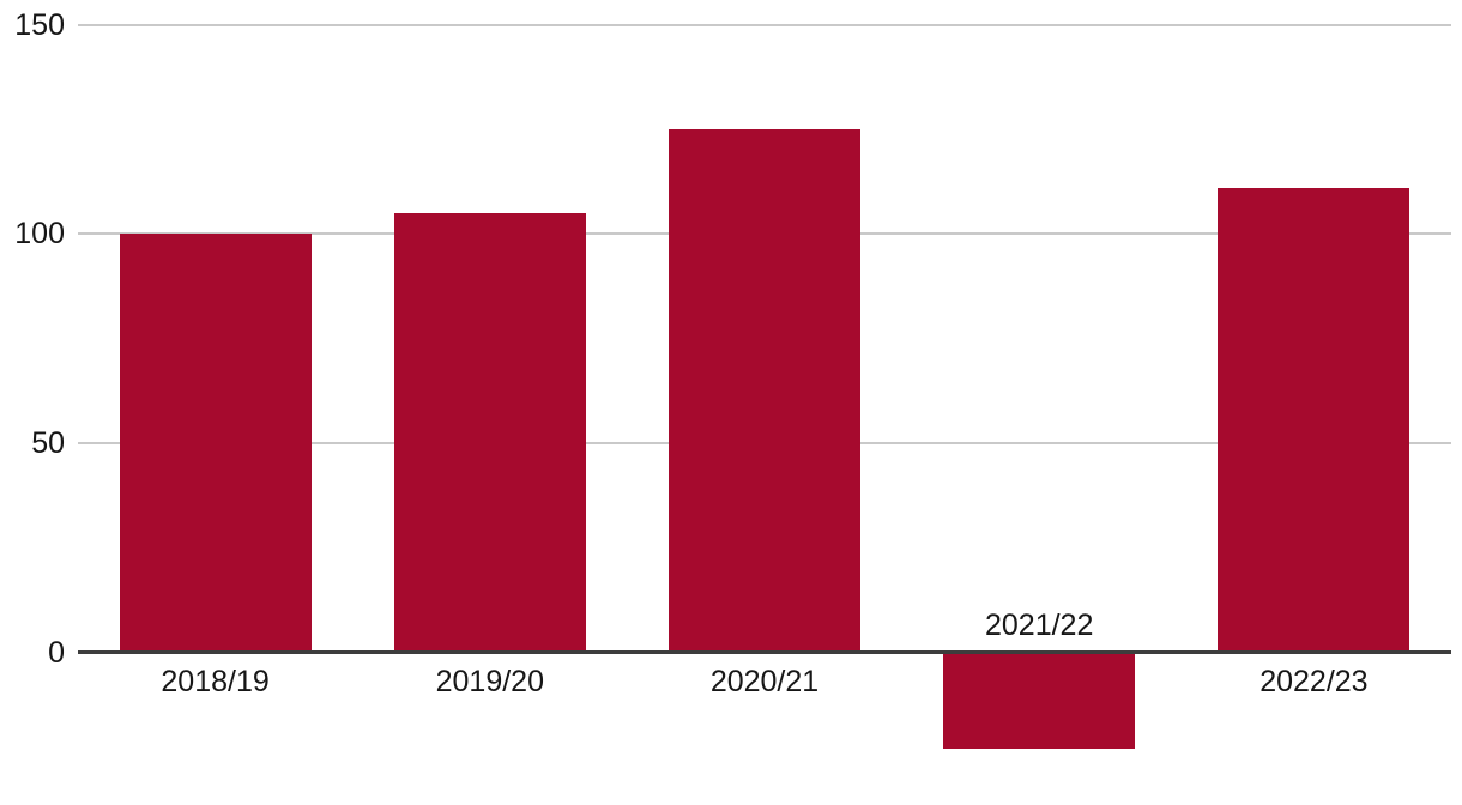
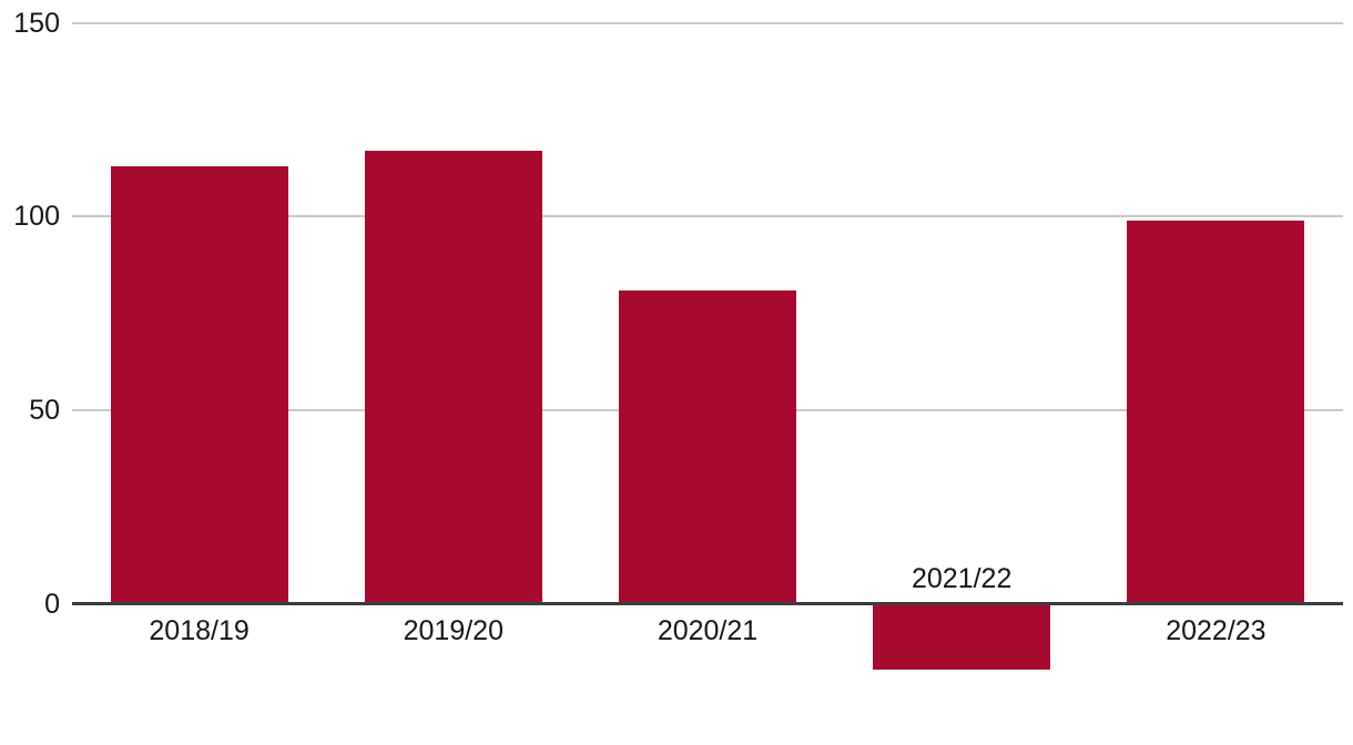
2018/19: 100 -> 113
2019/20: 105 -> 117
2020/21: 125 -> 81
2021/22: -23 -> -17
2022/23: 111 -> 99
